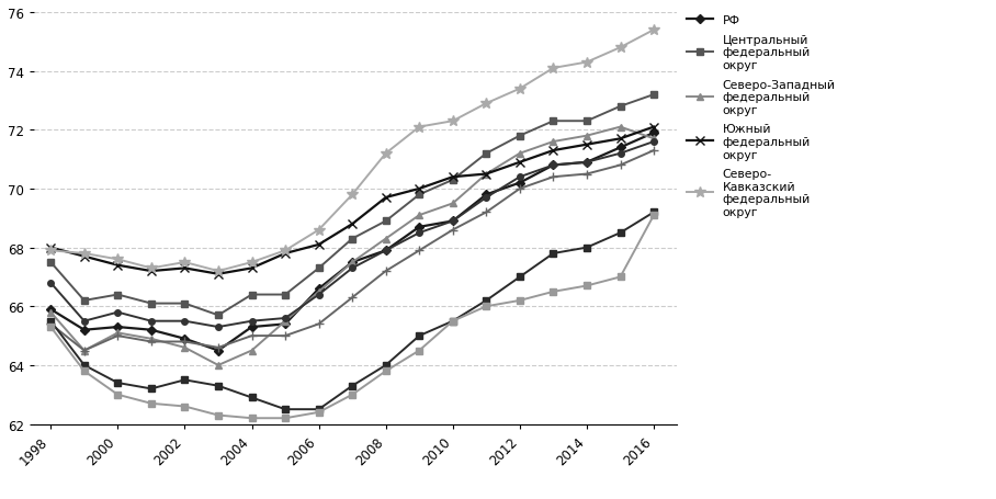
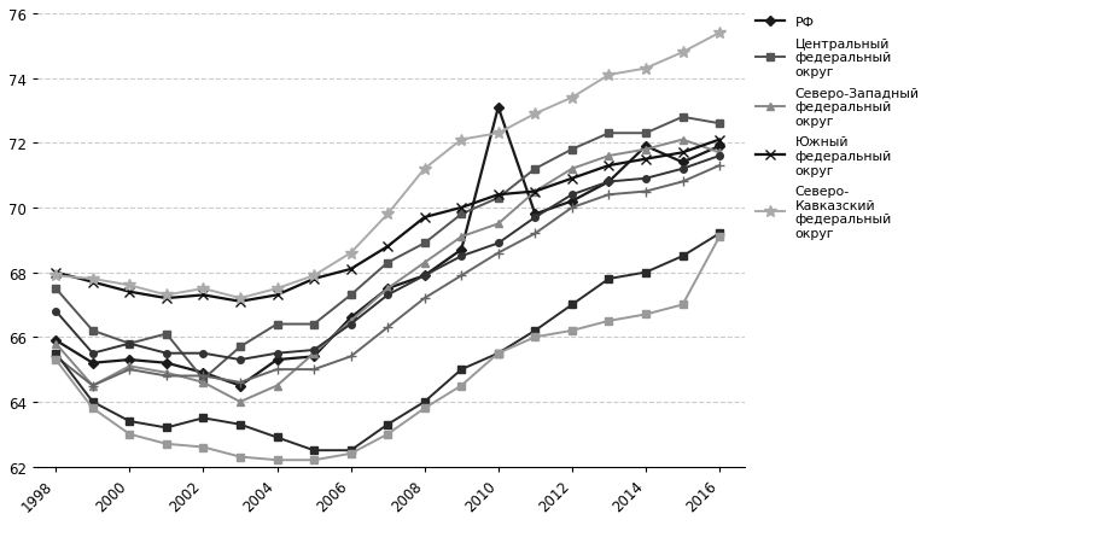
Центральный федеральный округ/2000: 66.4 -> 65.8
Центральный федеральный округ/2002: 66.1 -> 64.7
РФ/2010: 68.9 -> 73.1
РФ/2014: 70.9 -> 71.9
Центральный федеральный округ/2016: 73.2 -> 72.6
